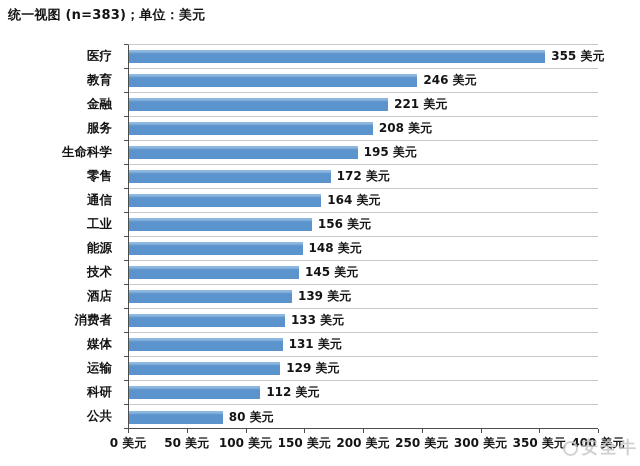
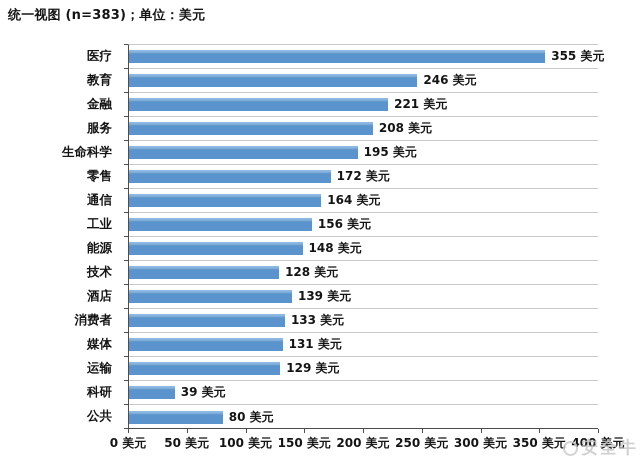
技术: 145 -> 128
科研: 112 -> 39
